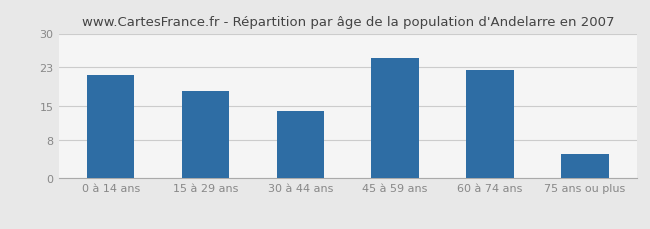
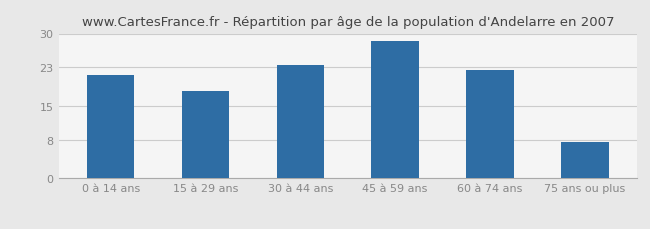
30 à 44 ans: 14.0 -> 23.5
45 à 59 ans: 25.0 -> 28.5
75 ans ou plus: 5.0 -> 7.5
